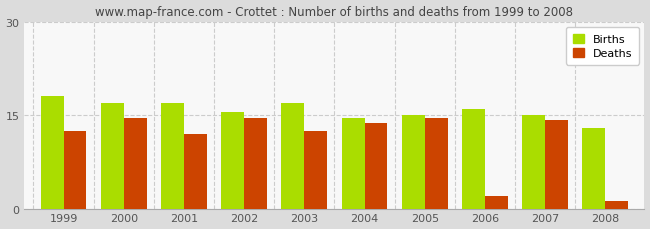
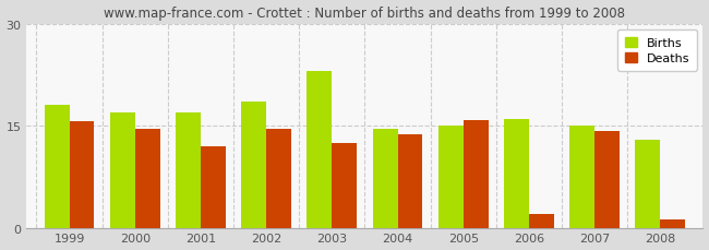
Deaths/1999: 12.5 -> 15.6
Births/2002: 15.5 -> 18.6
Births/2003: 17.0 -> 23.0
Deaths/2005: 14.5 -> 15.8
